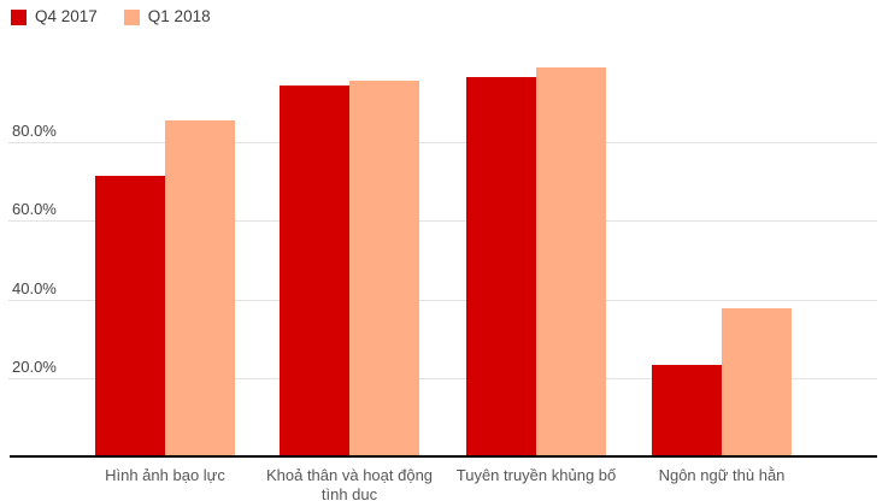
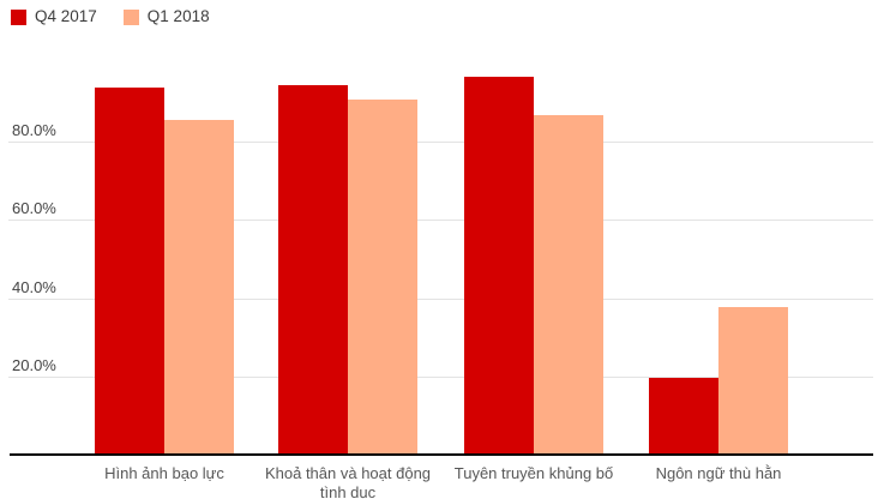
Q4 2017/Hình ảnh bạo lực: 72% -> 94%
Q1 2018/Khoả thân và hoạt động tình dục: 96% -> 91%
Q1 2018/Tuyên truyền khủng bố: 99% -> 87%
Q4 2017/Ngôn ngữ thù hằn: 24% -> 20%
